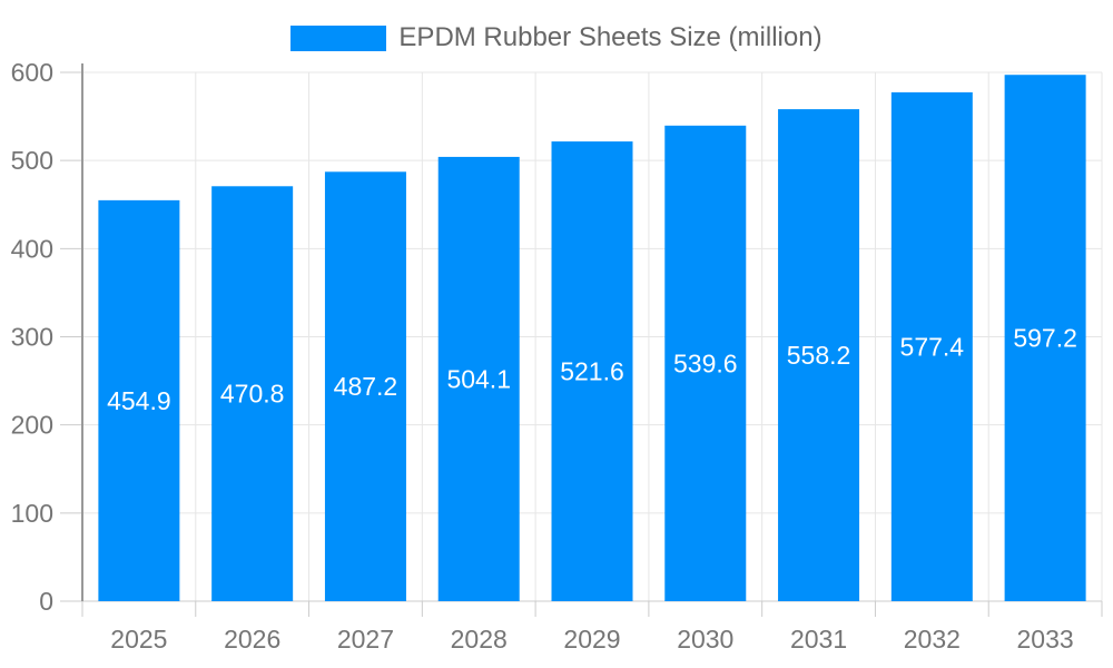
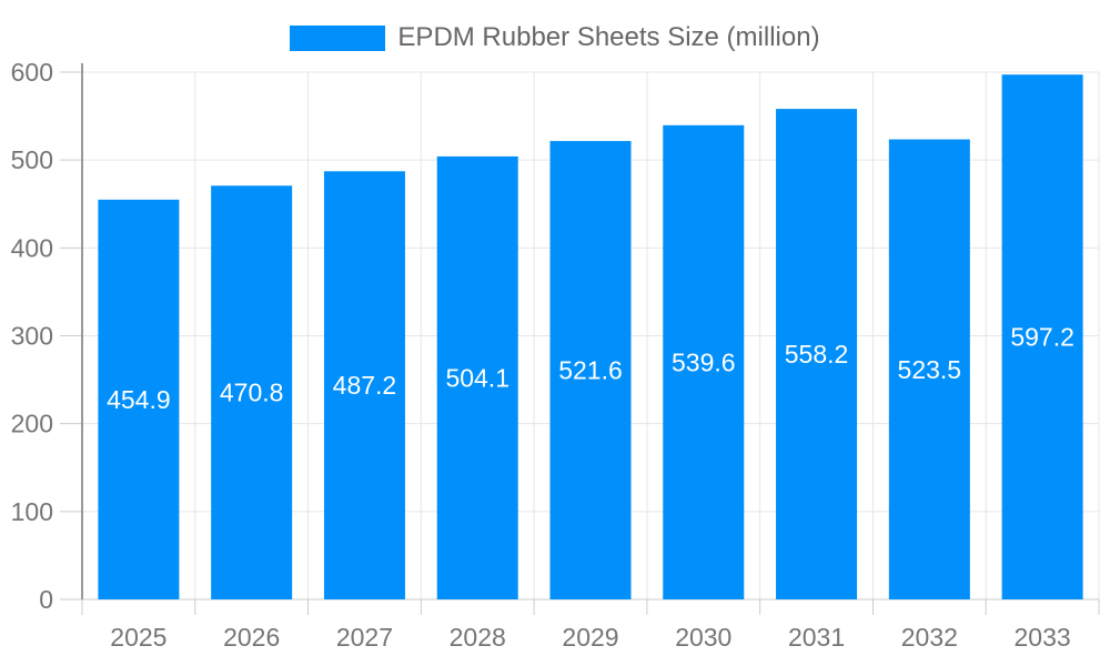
2032: 577.4 -> 523.5
